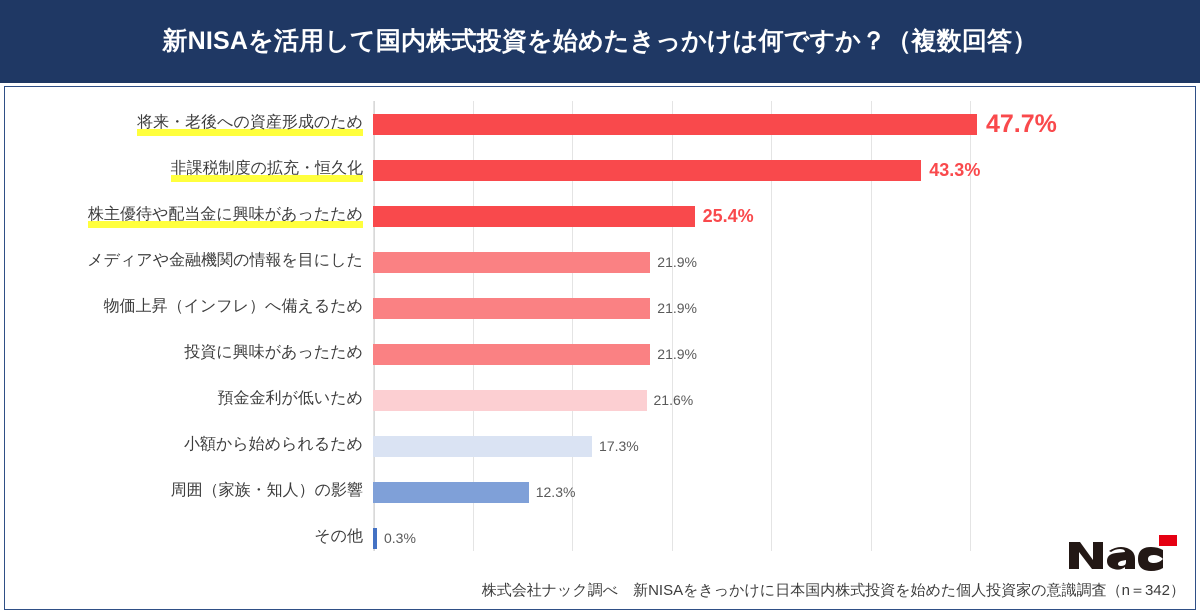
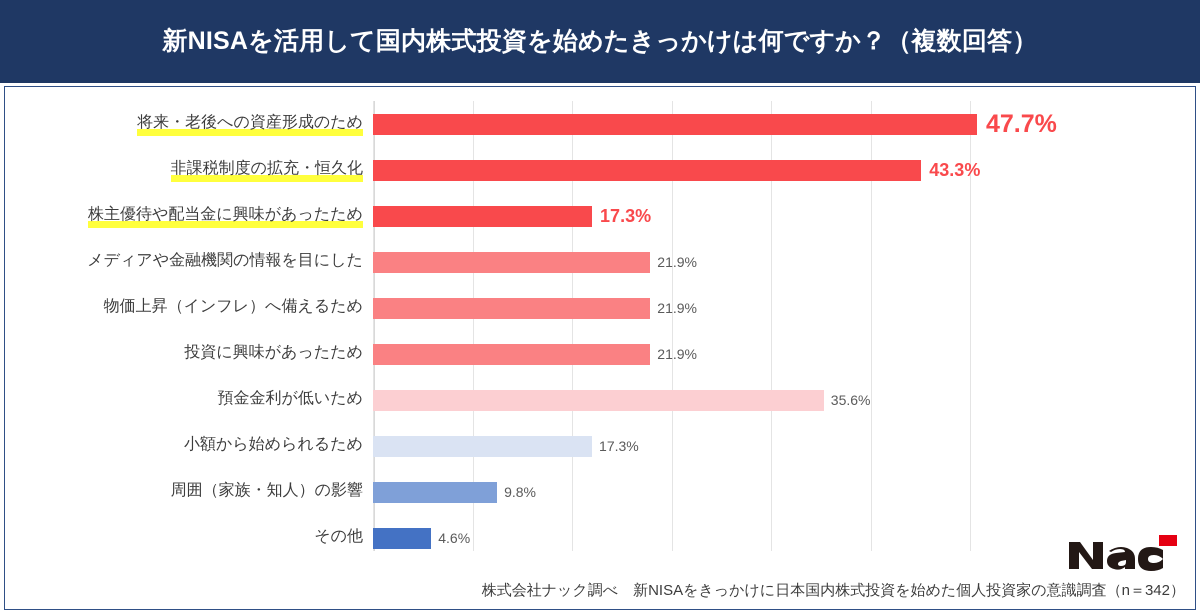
株主優待や配当金に興味があったため: 25.4% -> 17.3%
預金金利が低いため: 21.6% -> 35.6%
周囲（家族・知人）の影響: 12.3% -> 9.8%
その他: 0.3% -> 4.6%
